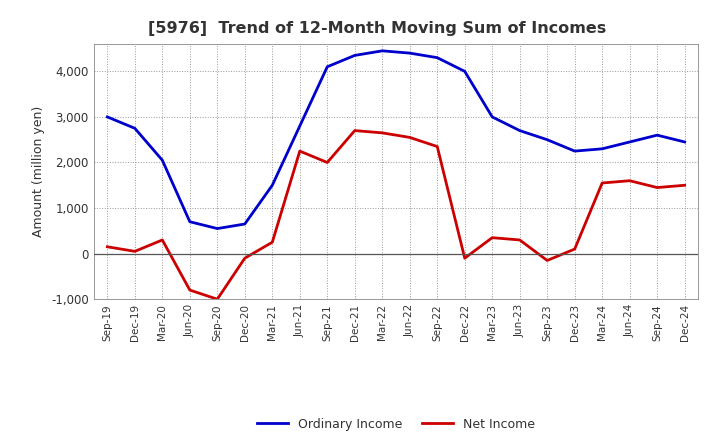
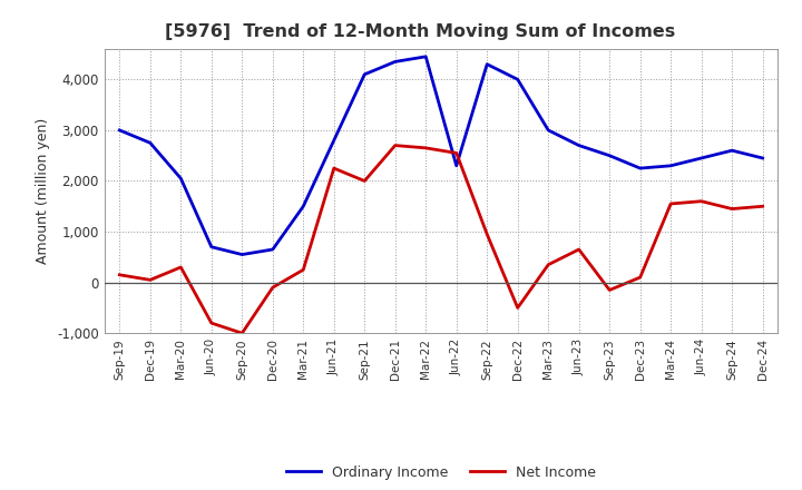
Ordinary Income/Jun-22: 4,400 -> 2,300
Net Income/Sep-22: 2,350 -> 950
Net Income/Dec-22: -100 -> -500
Net Income/Jun-23: 300 -> 650
